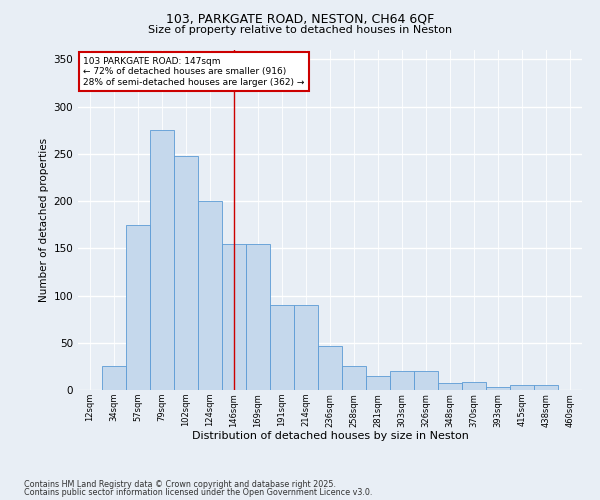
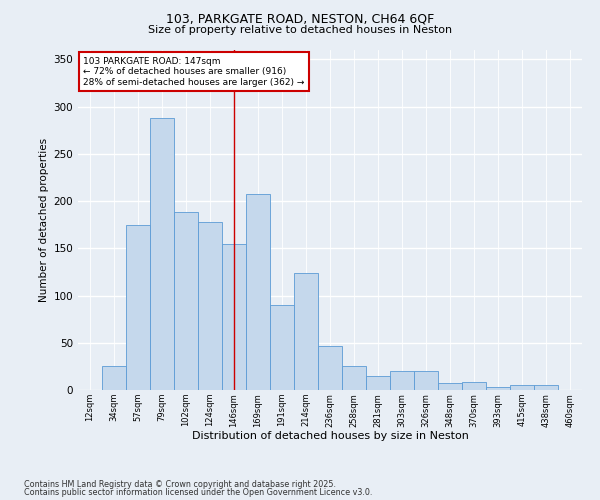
79sqm: 275 -> 288
102sqm: 248 -> 188
124sqm: 200 -> 178
169sqm: 155 -> 208
214sqm: 90 -> 124
